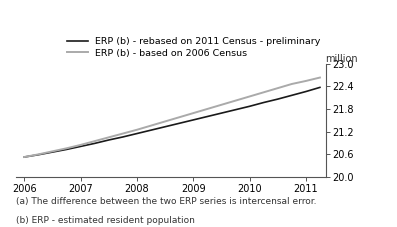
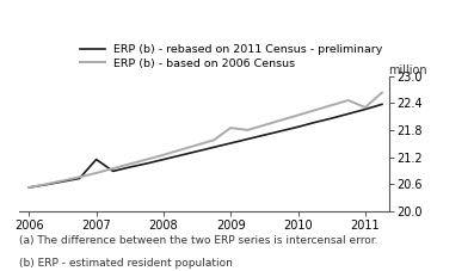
ERP (b) - rebased on 2011 Census - preliminary/2007: 20.81 -> 21.15
ERP (b) - based on 2006 Census/2009: 21.69 -> 21.85
ERP (b) - based on 2006 Census/2011: 22.54 -> 22.30
